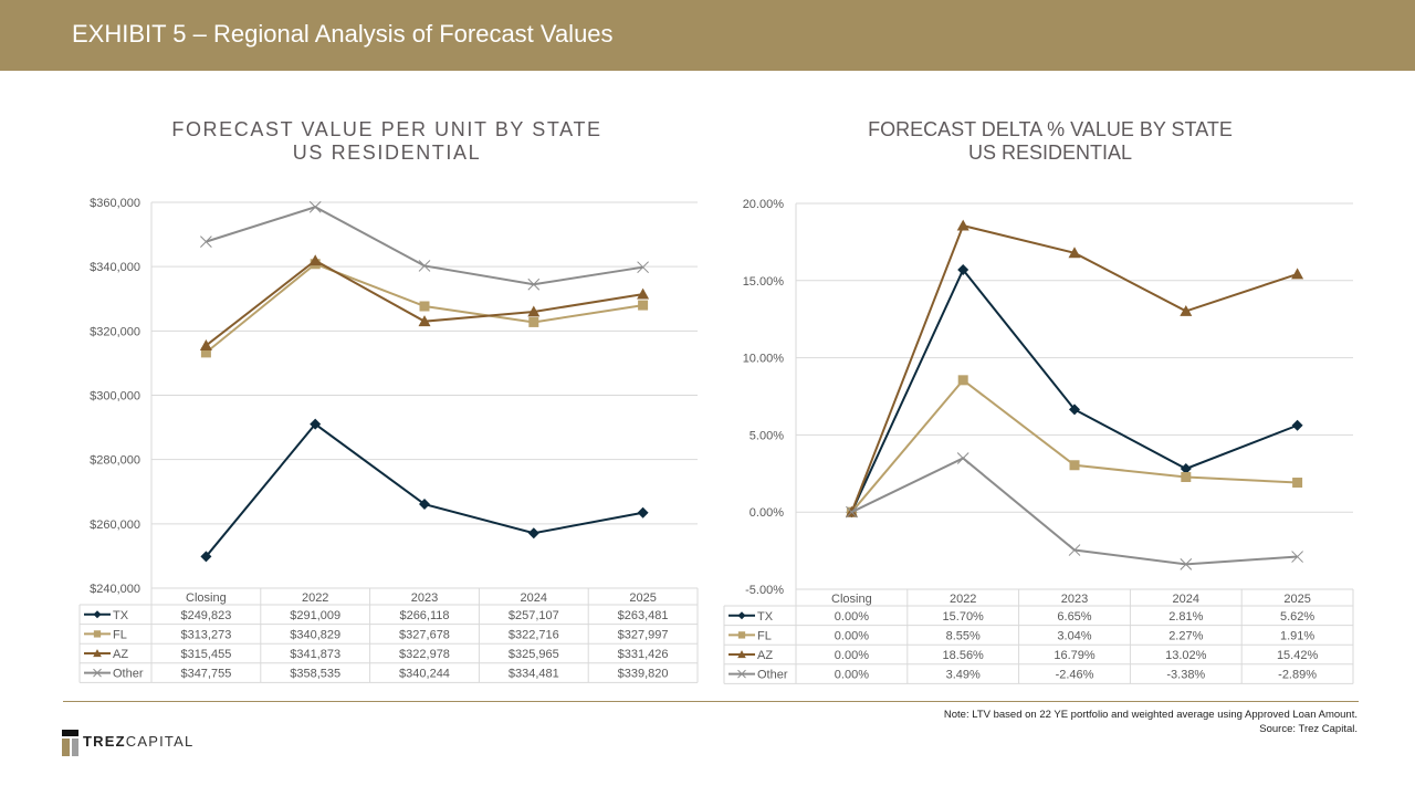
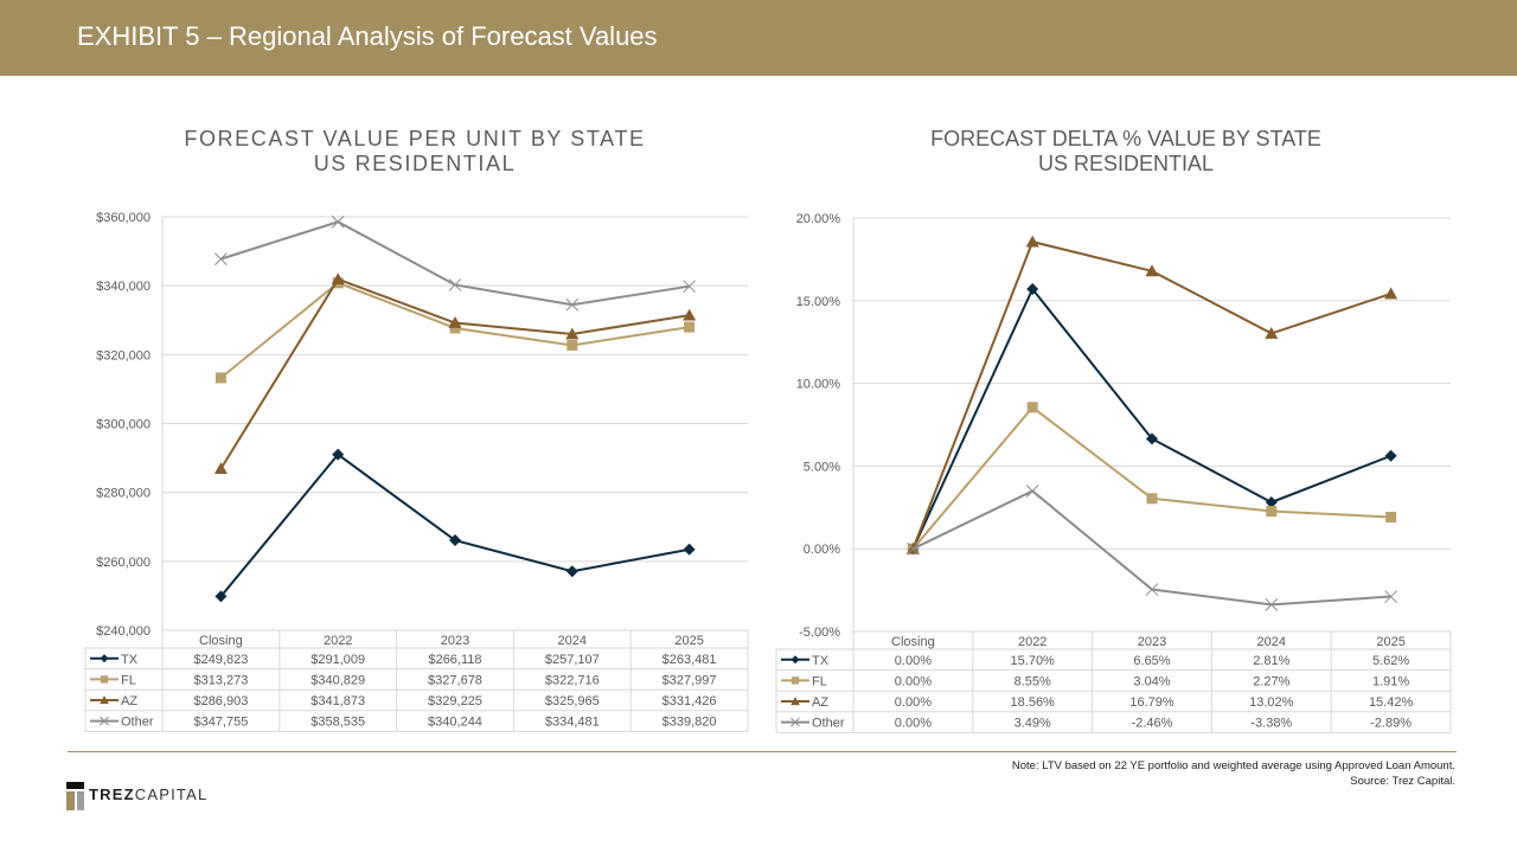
FORECAST VALUE PER UNIT BY STATE/AZ/Closing: $315,455 -> $286,903
FORECAST VALUE PER UNIT BY STATE/AZ/2023: $322,978 -> $329,225
